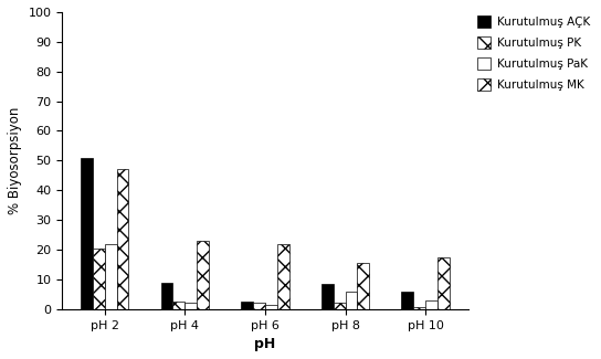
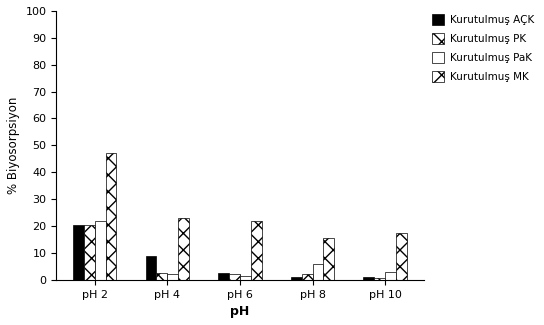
Kurutulmuş AÇK/pH 2: 51.0 -> 20.5
Kurutulmuş AÇK/pH 8: 8.5 -> 1.0
Kurutulmuş AÇK/pH 10: 6.0 -> 1.0
